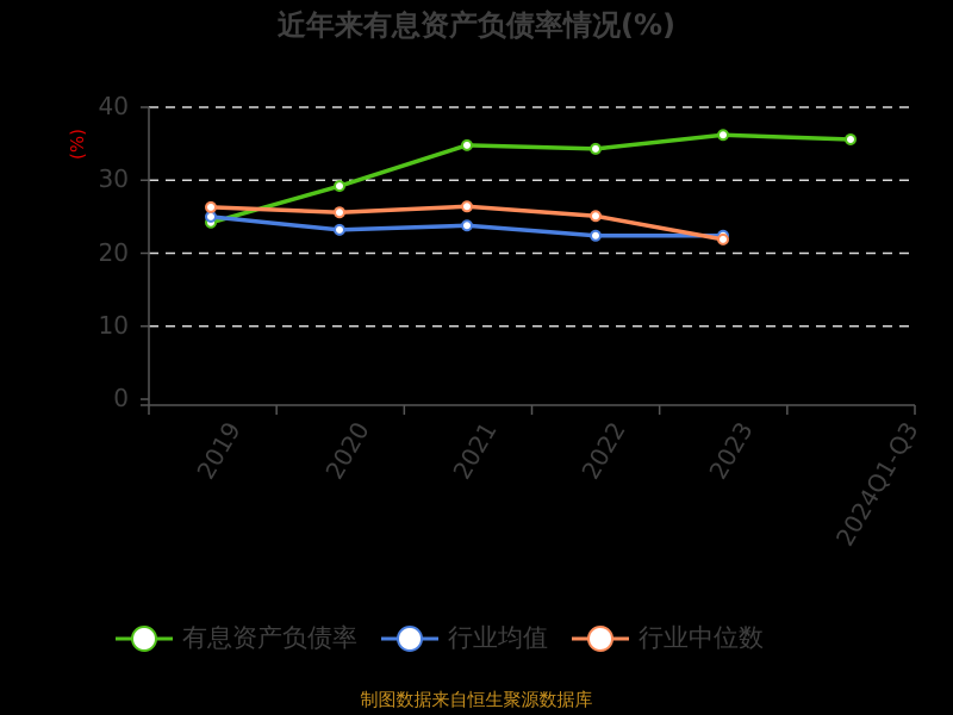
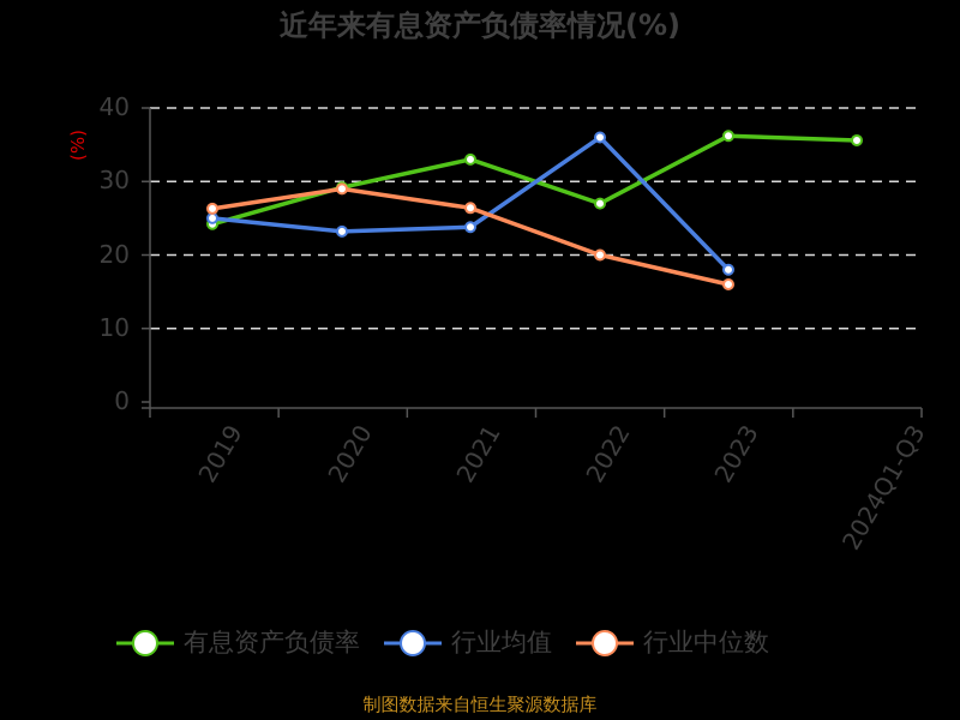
行业中位数/2020: 26 -> 29
有息资产负债率/2021: 35 -> 33
有息资产负债率/2022: 34 -> 27
行业均值/2022: 22 -> 36
行业中位数/2022: 25 -> 20
行业均值/2023: 22 -> 18
行业中位数/2023: 22 -> 16
